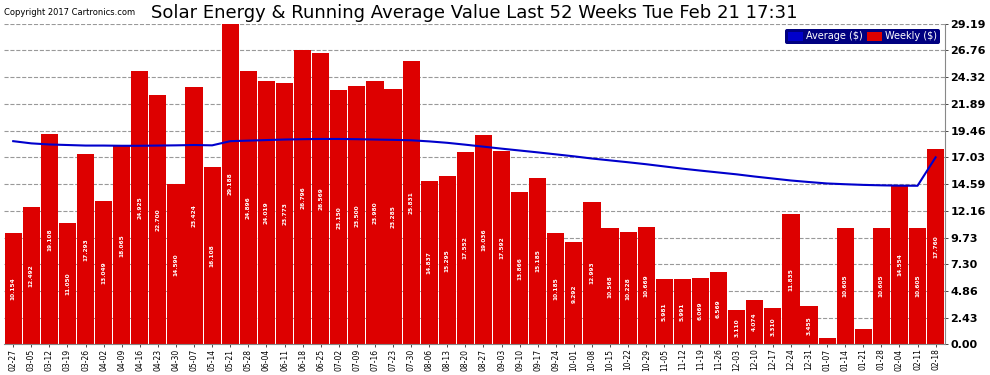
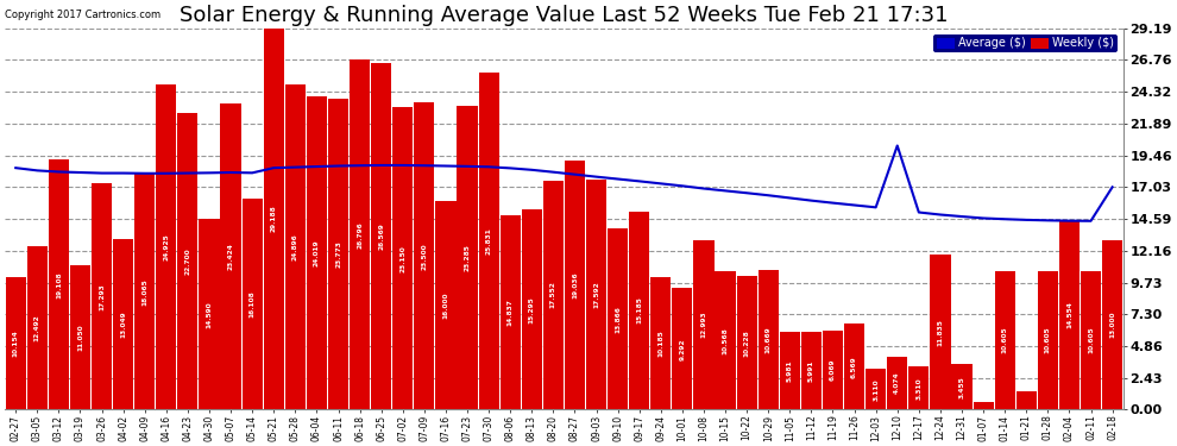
Weekly ($)/07-16: 24.0 -> 16.0
Average ($)/12-10: 15.3 -> 20.2
Weekly ($)/02-18: 17.8 -> 13.0
